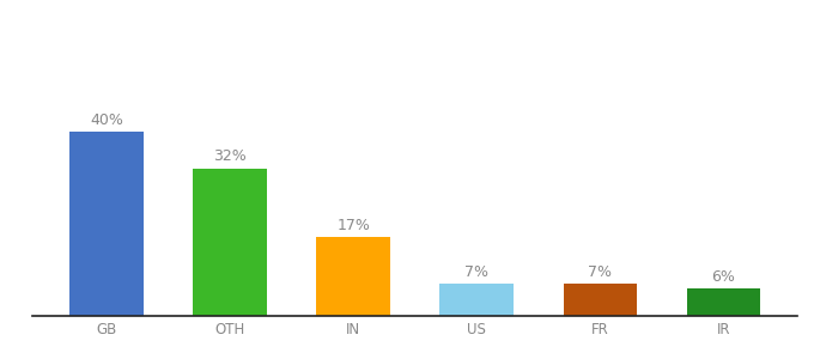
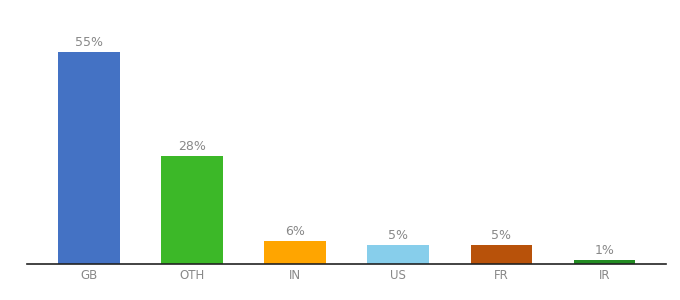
GB: 40% -> 55%
OTH: 32% -> 28%
IN: 17% -> 6%
US: 7% -> 5%
FR: 7% -> 5%
IR: 6% -> 1%
